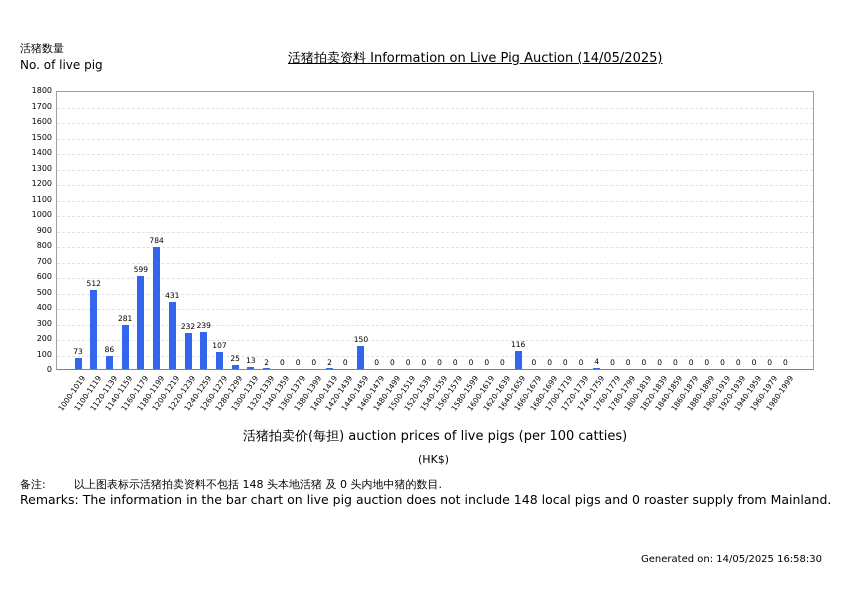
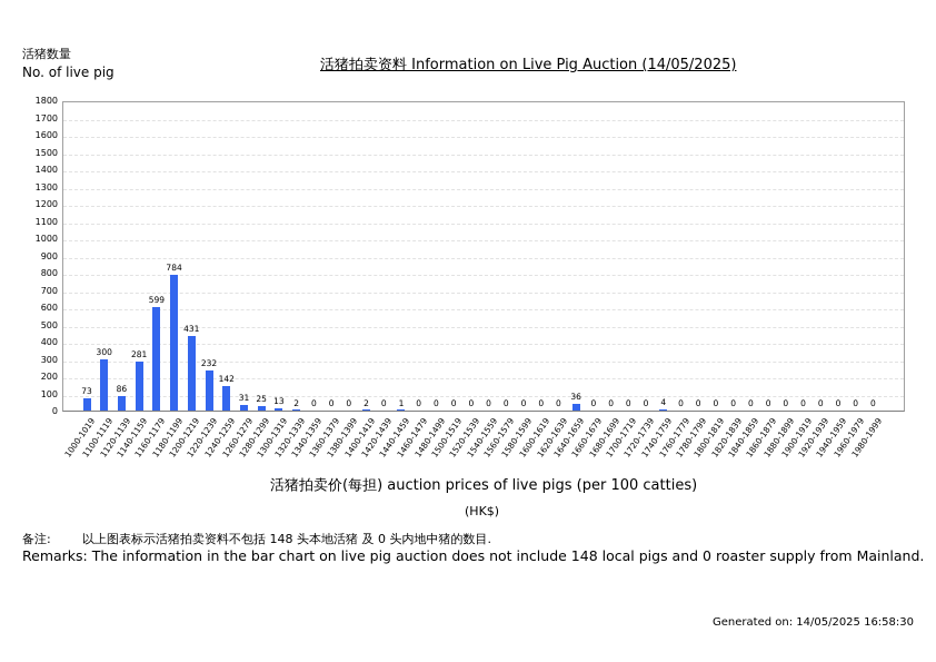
1100-1119: 512 -> 300
1240-1259: 239 -> 142
1260-1279: 107 -> 31
1440-1459: 150 -> 1
1640-1659: 116 -> 36
